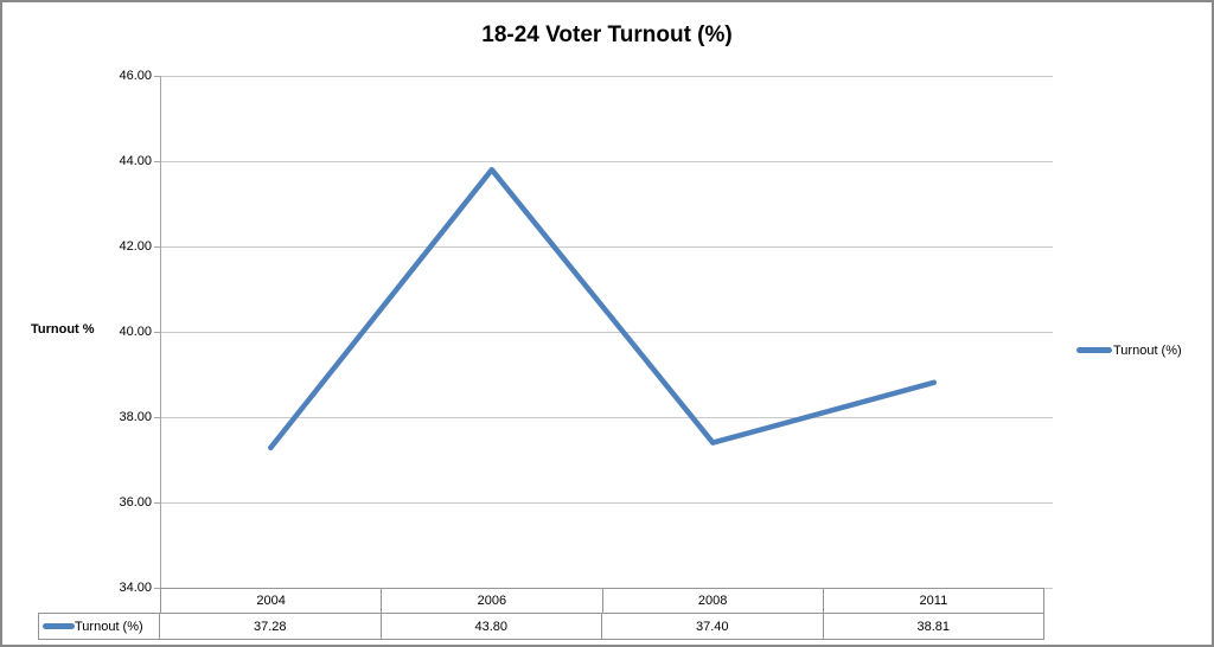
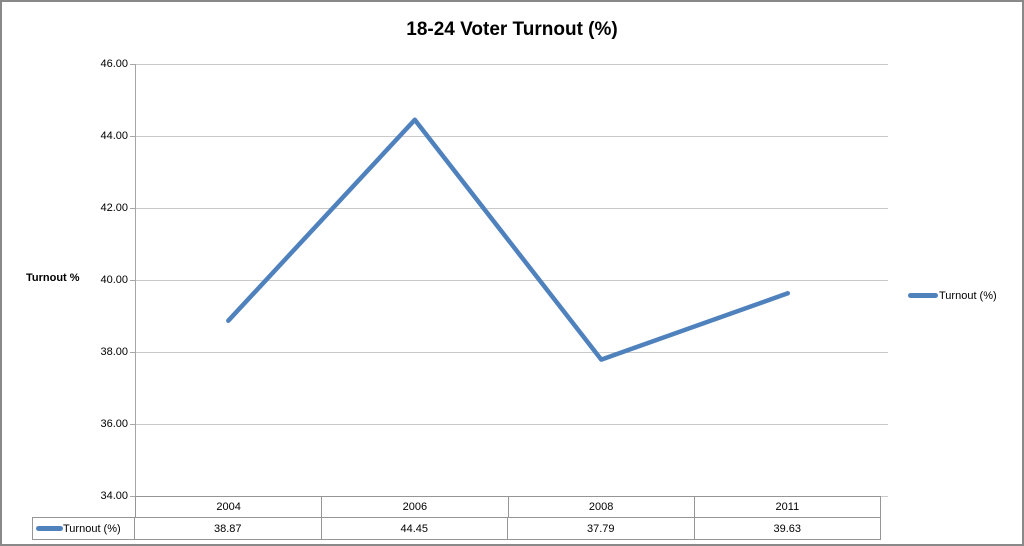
2004: 37.28 -> 38.87
2006: 43.80 -> 44.45
2008: 37.40 -> 37.79
2011: 38.81 -> 39.63
